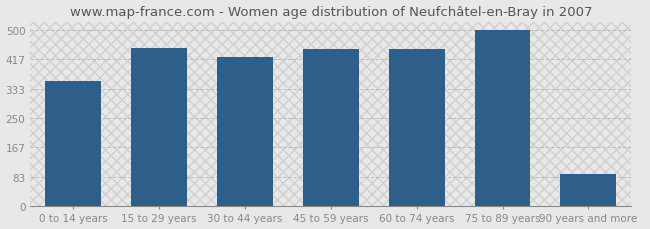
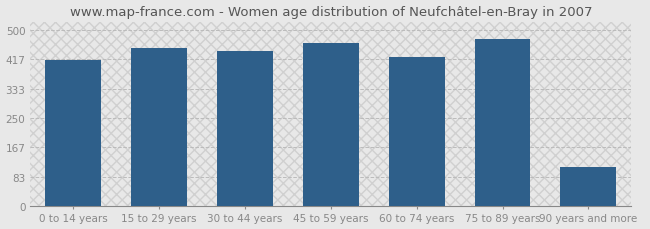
0 to 14 years: 355 -> 415
30 to 44 years: 423 -> 440
45 to 59 years: 447 -> 465
60 to 74 years: 447 -> 425
75 to 89 years: 500 -> 475
90 years and more: 92 -> 110
